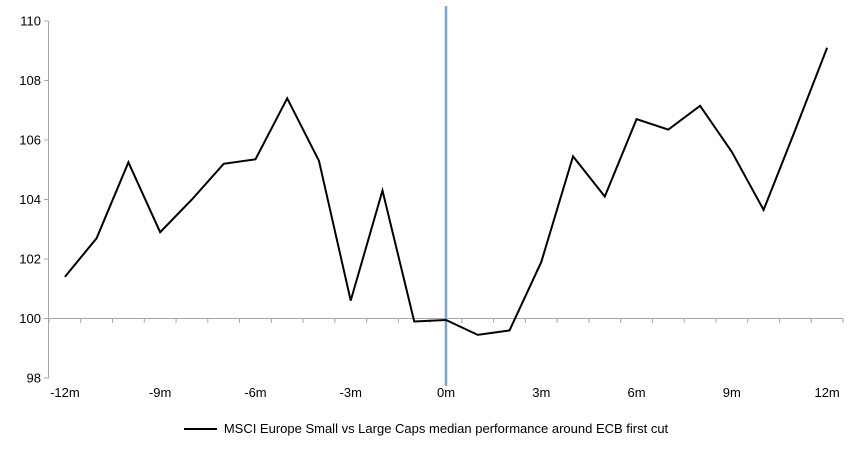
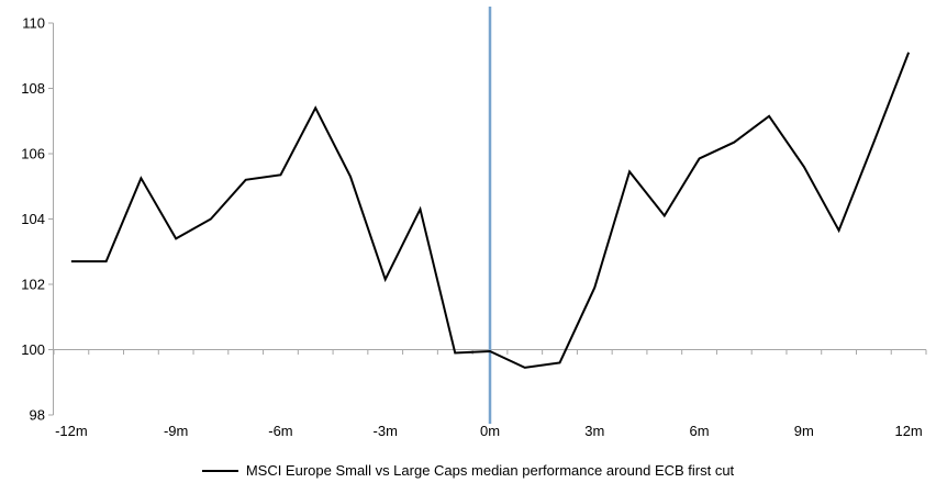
-12m: 101.4 -> 102.7
-9m: 102.9 -> 103.4
-3m: 100.6 -> 102.2
6m: 106.7 -> 105.8
